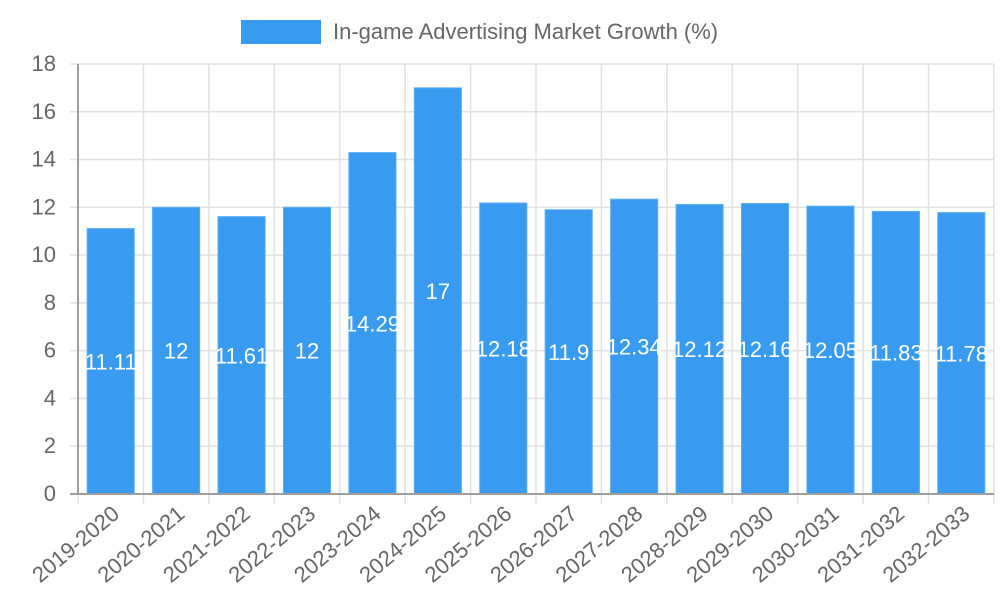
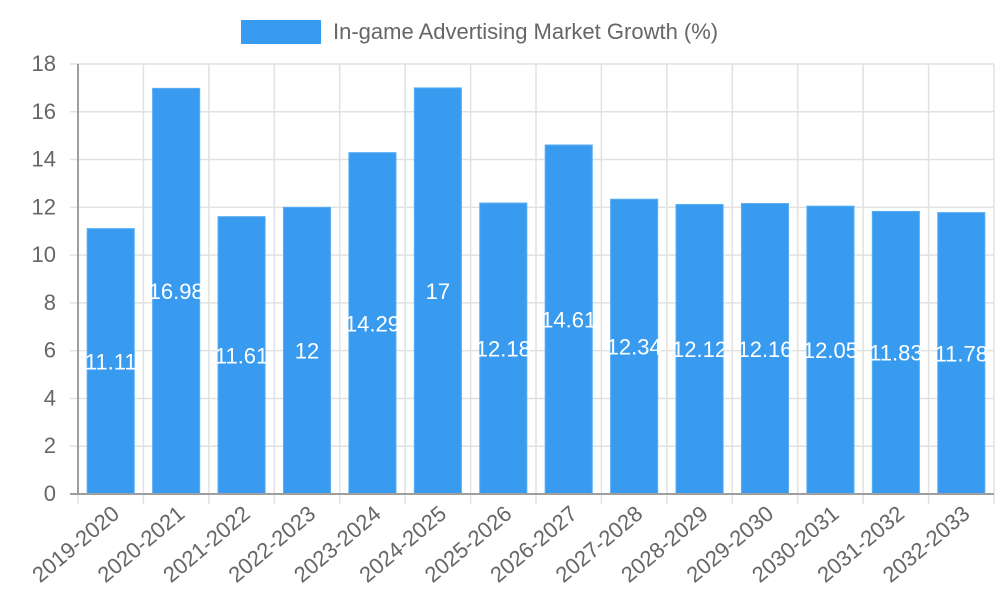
2020-2021: 12 -> 16.98
2026-2027: 11.9 -> 14.61
